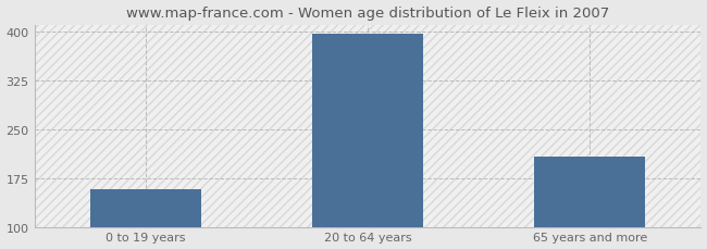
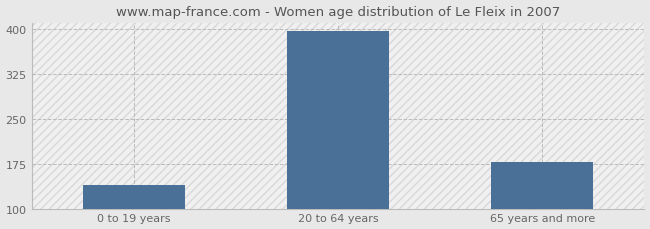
0 to 19 years: 158 -> 140
65 years and more: 208 -> 178
